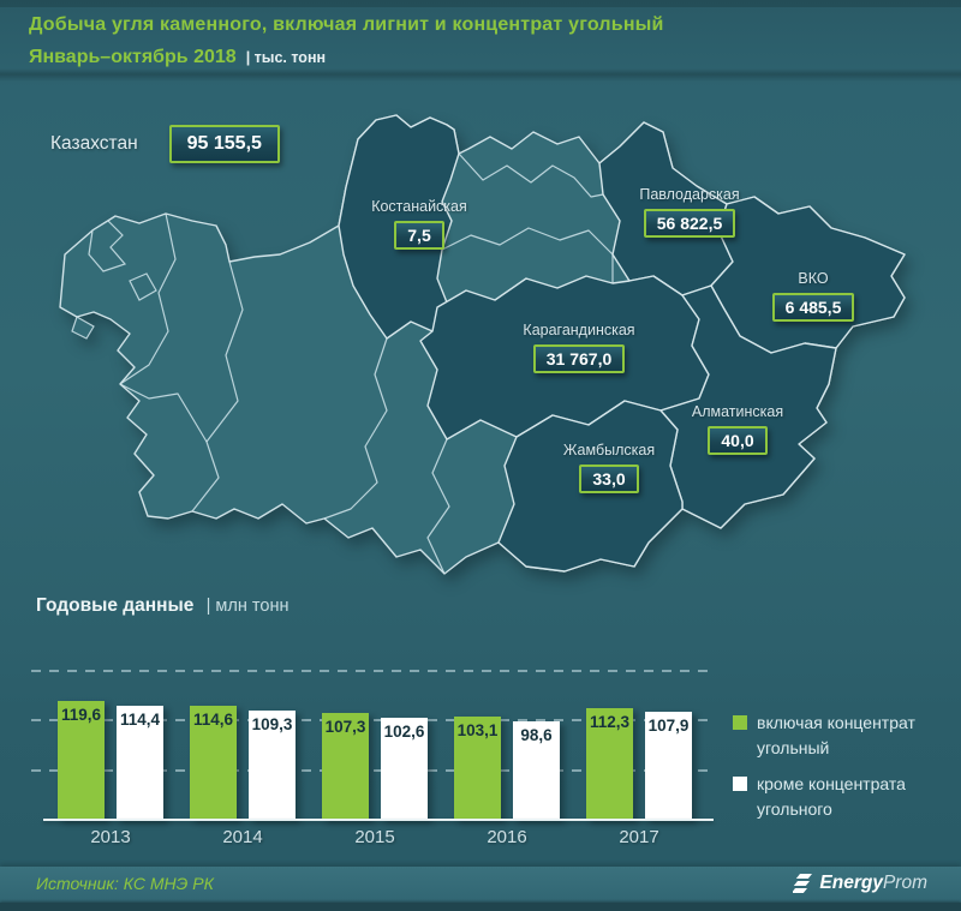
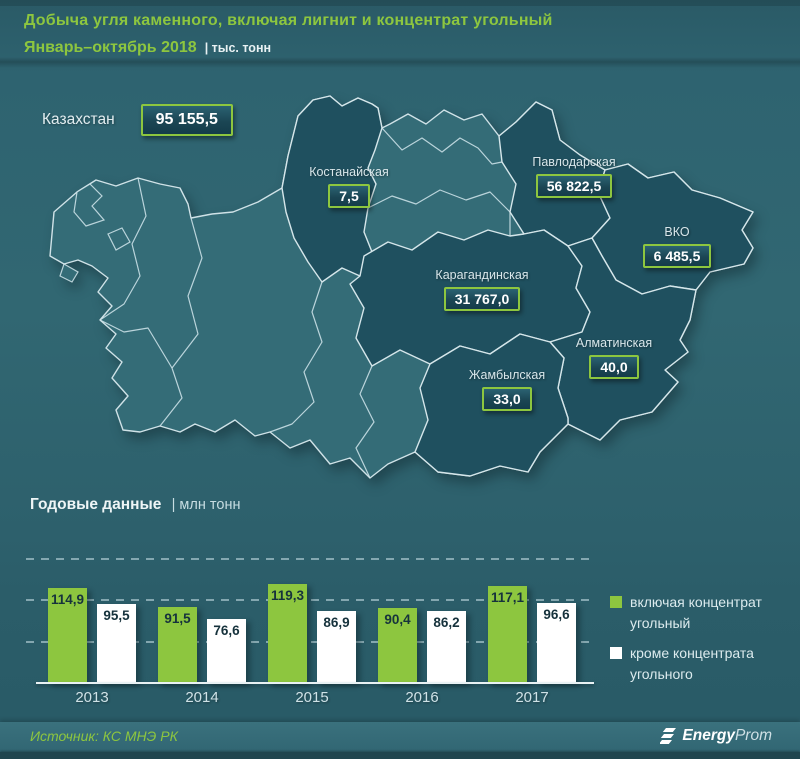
включая концентрат угольный/2013: 119,6 -> 114,9
кроме концентрата угольного/2013: 114,4 -> 95,5
включая концентрат угольный/2014: 114,6 -> 91,5
кроме концентрата угольного/2014: 109,3 -> 76,6
включая концентрат угольный/2015: 107,3 -> 119,3
кроме концентрата угольного/2015: 102,6 -> 86,9
включая концентрат угольный/2016: 103,1 -> 90,4
кроме концентрата угольного/2016: 98,6 -> 86,2
включая концентрат угольный/2017: 112,3 -> 117,1
кроме концентрата угольного/2017: 107,9 -> 96,6
